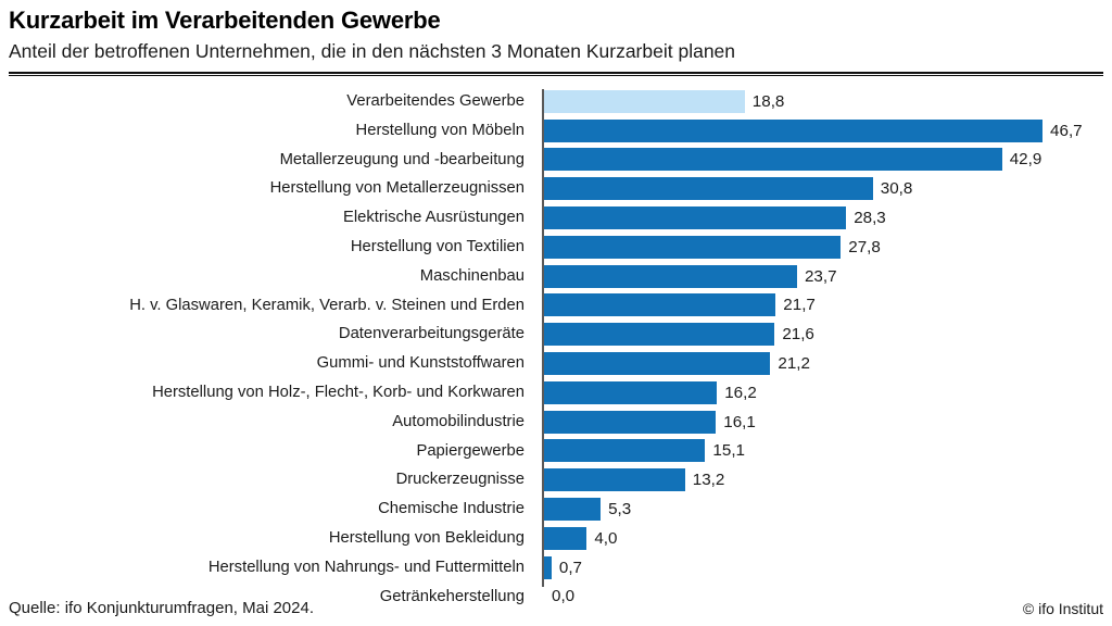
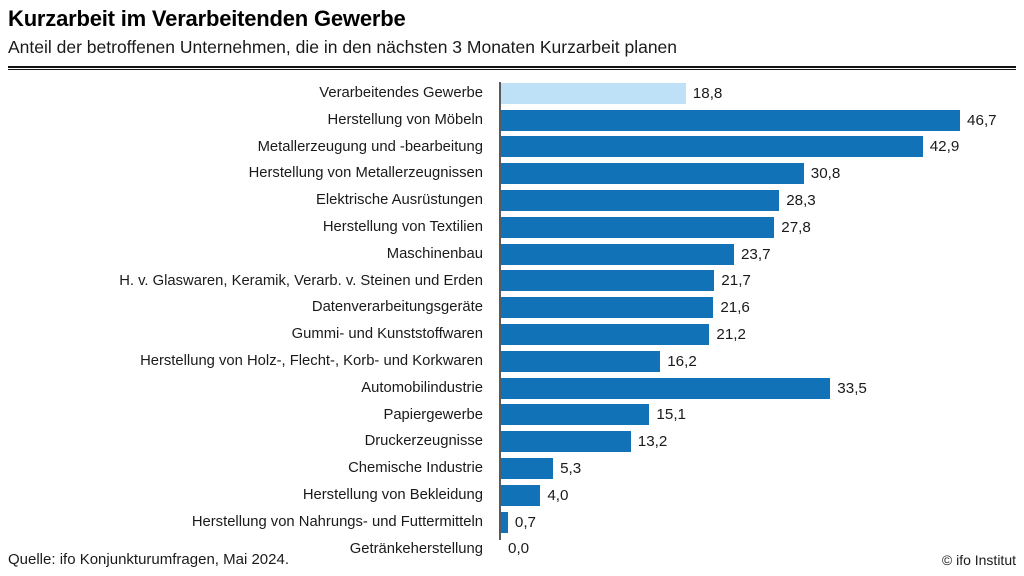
Automobilindustrie: 16,1 -> 33,5
